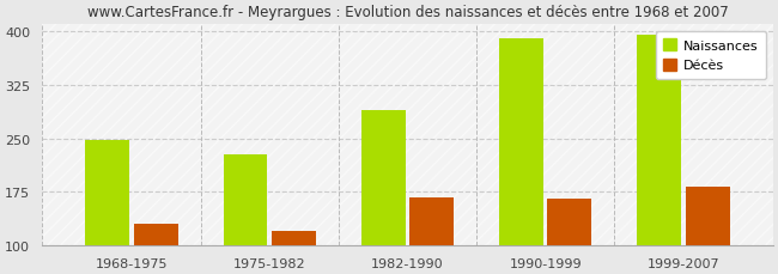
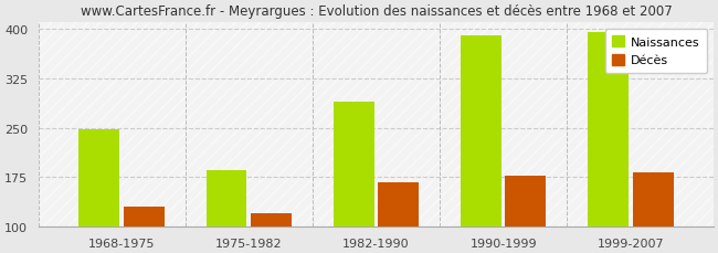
Naissances/1975-1982: 228 -> 185
Décès/1990-1999: 166 -> 178
